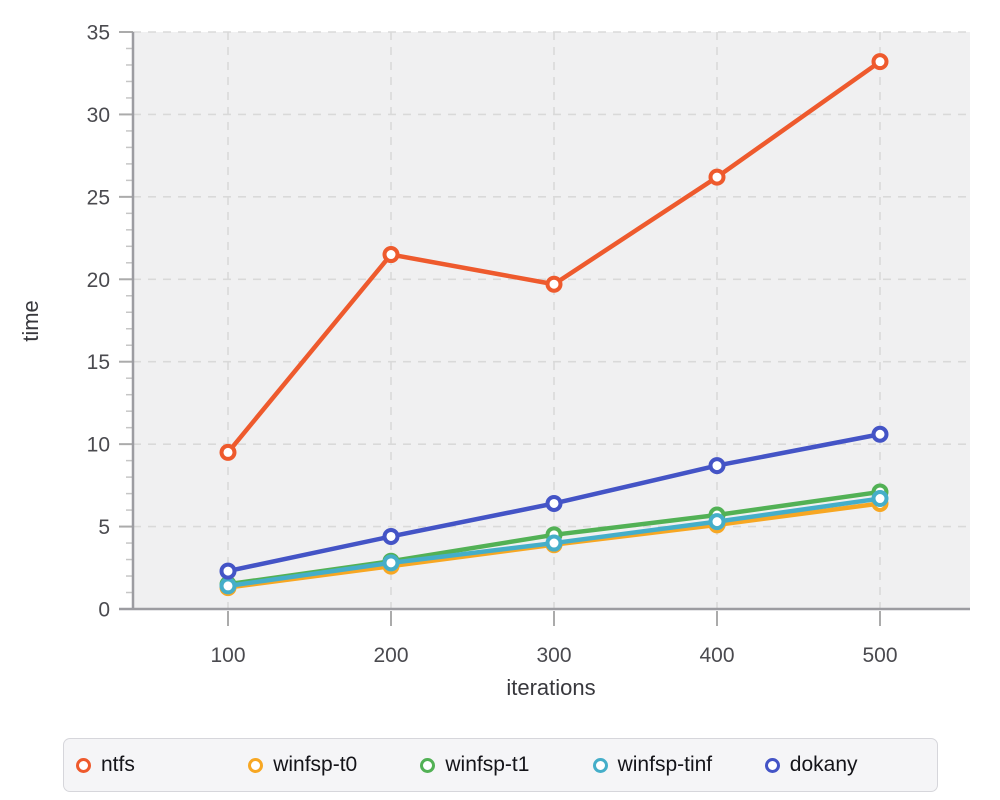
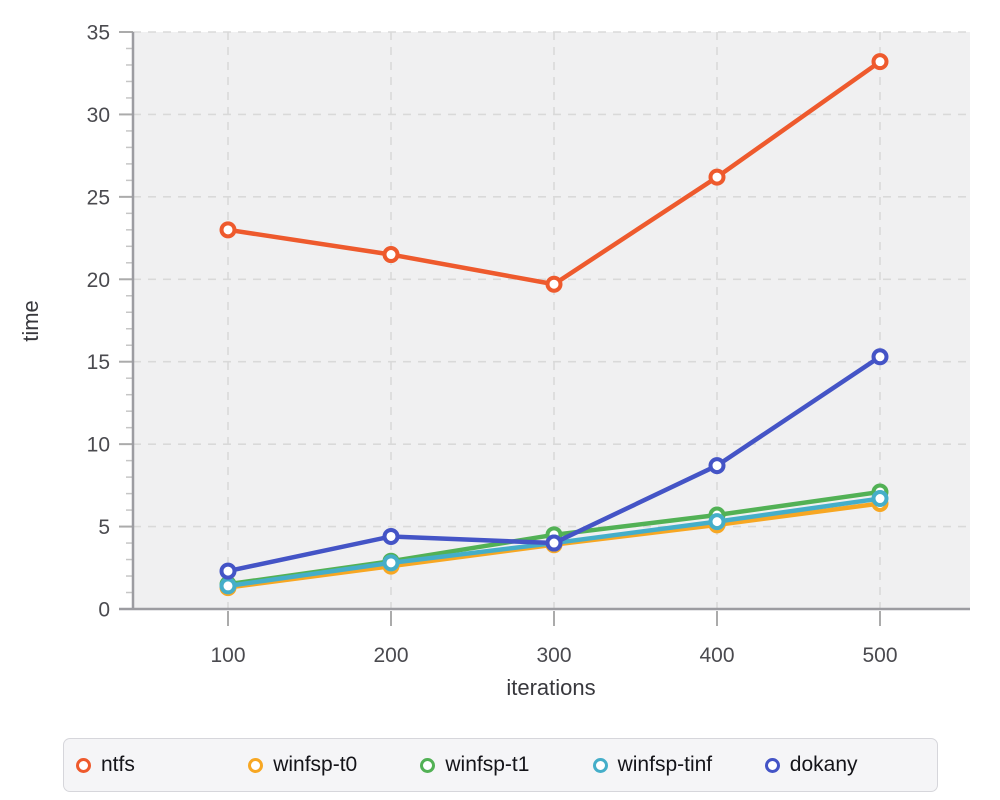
ntfs/100: 9.5 -> 23.0
dokany/300: 6.4 -> 4.0
dokany/500: 10.6 -> 15.3
